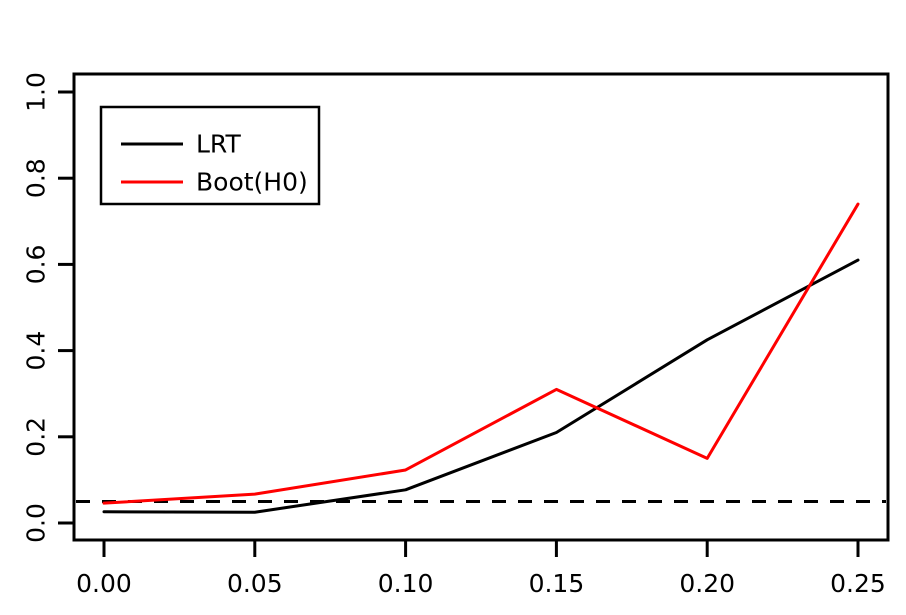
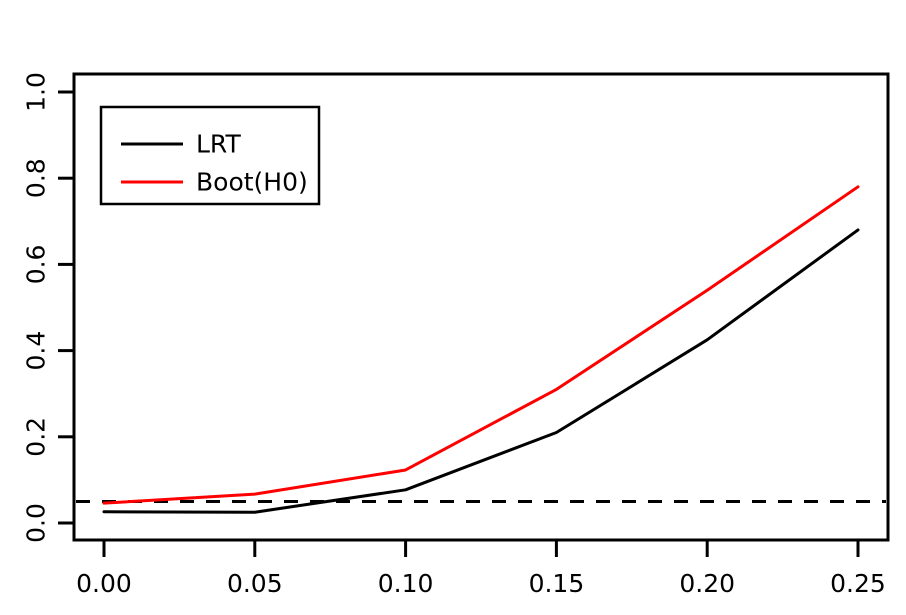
Boot(H0)/0.2: 0.15 -> 0.54
LRT/0.25: 0.61 -> 0.68
Boot(H0)/0.25: 0.74 -> 0.78
